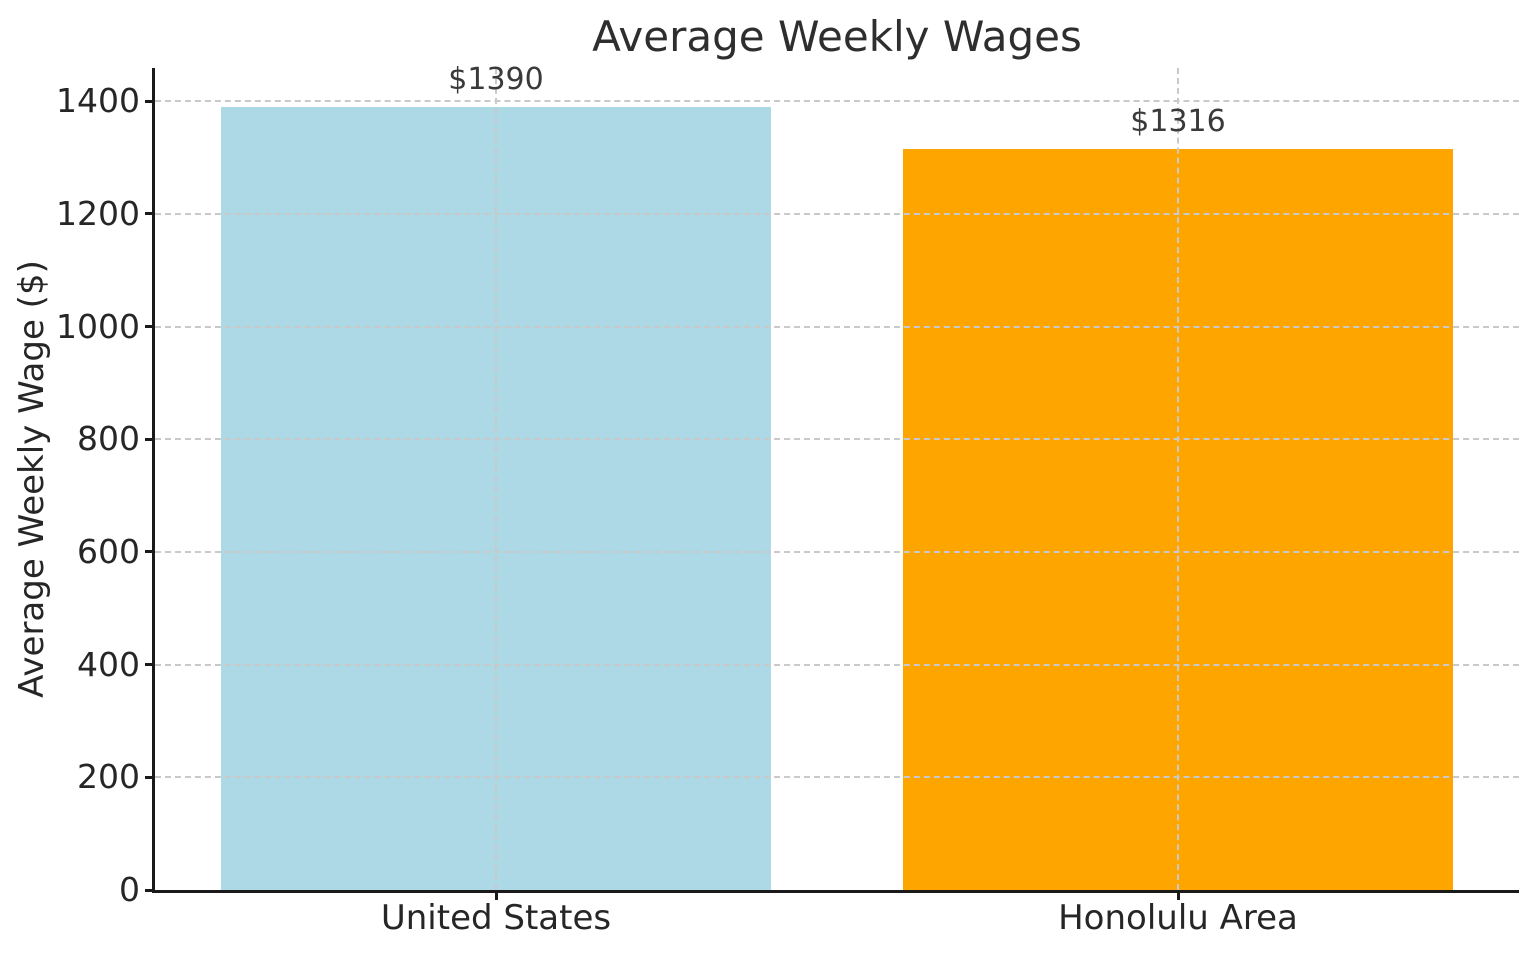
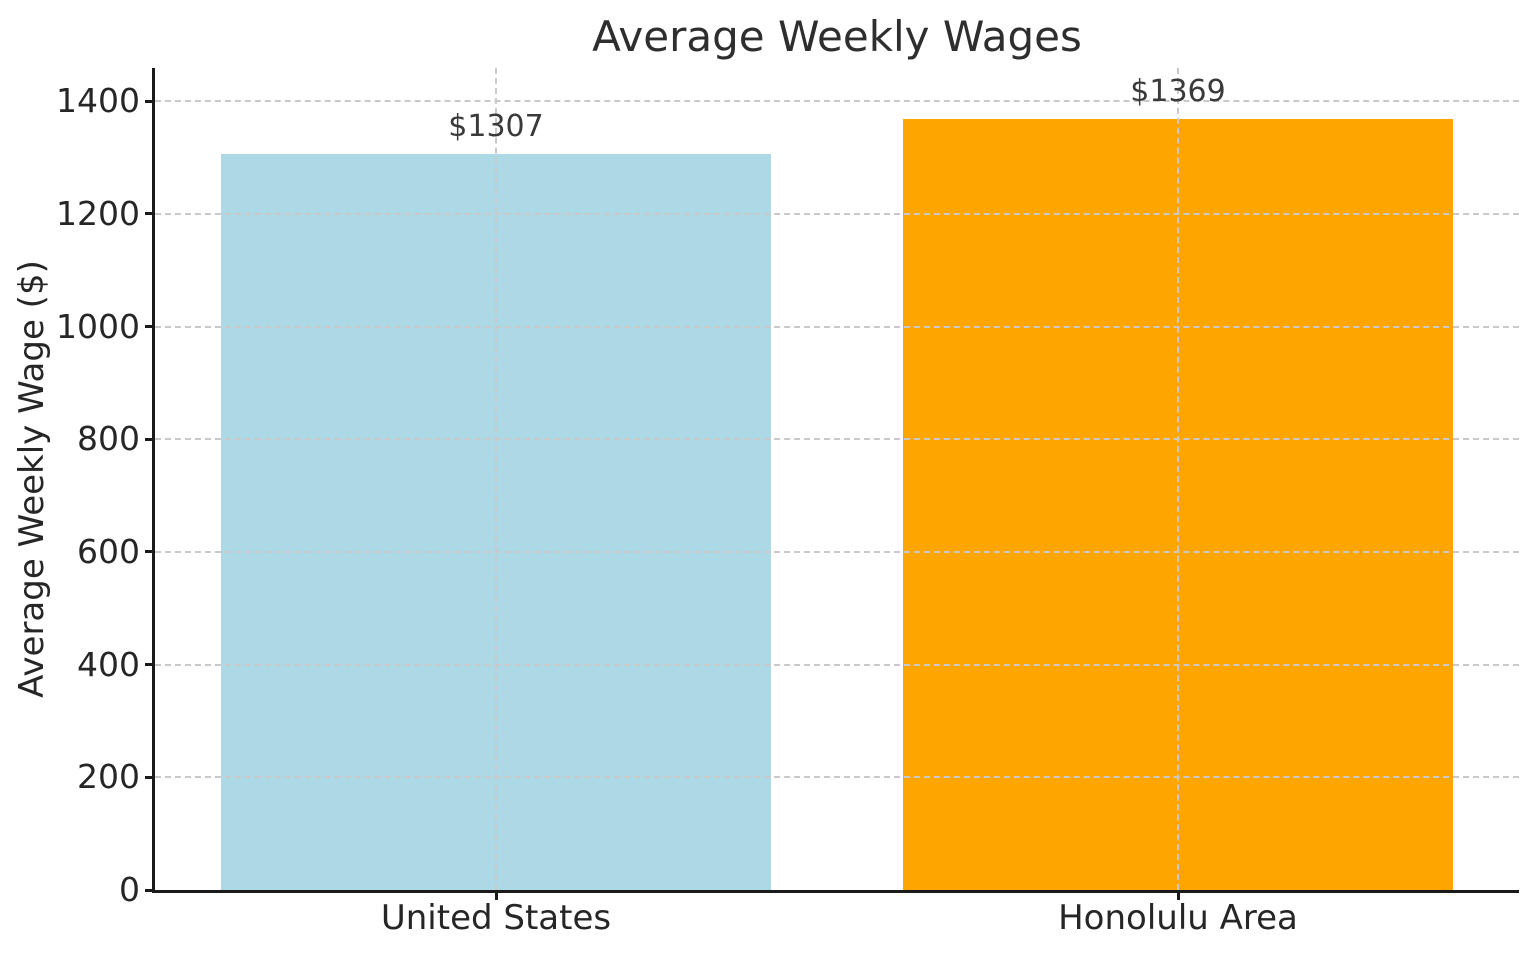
United States: $1390 -> $1307
Honolulu Area: $1316 -> $1369
